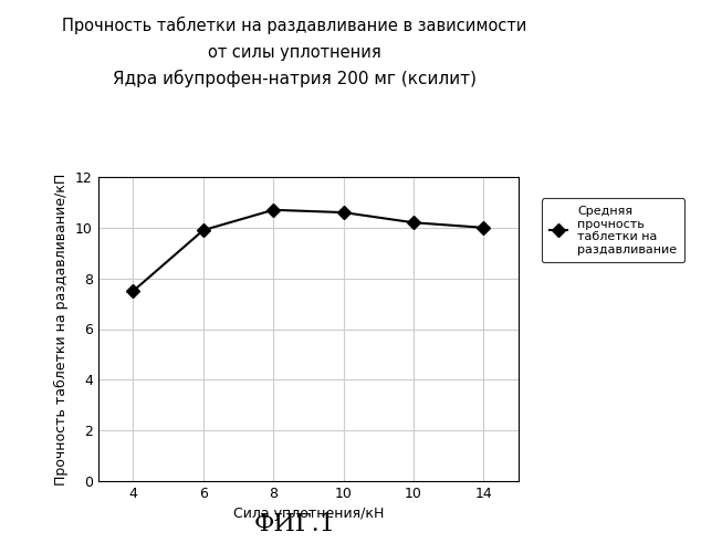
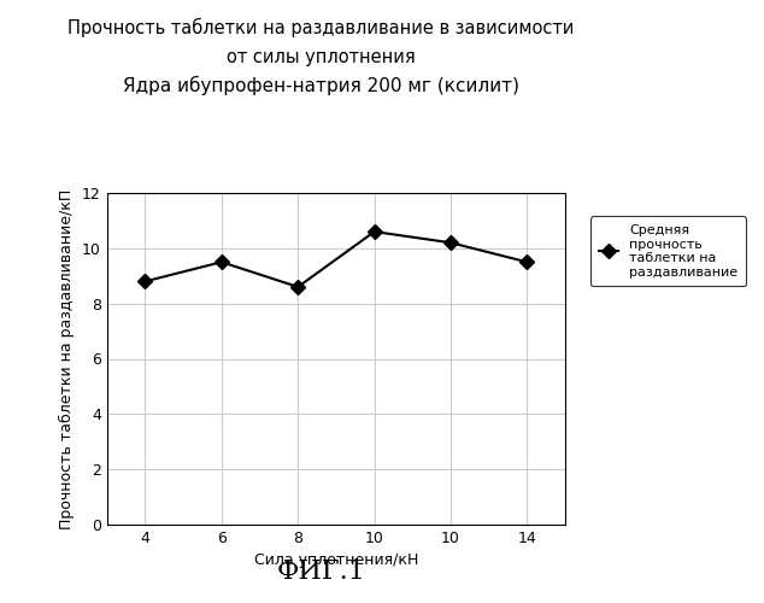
4: 7.5 -> 8.8
6: 9.9 -> 9.5
8: 10.7 -> 8.6
14: 10.0 -> 9.5
